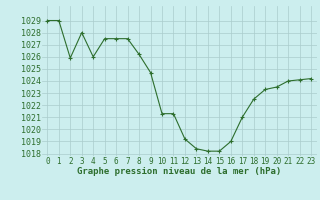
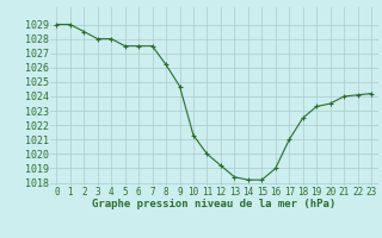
2: 1025.9 -> 1028.5
4: 1026.0 -> 1028.0
11: 1021.3 -> 1020.0
